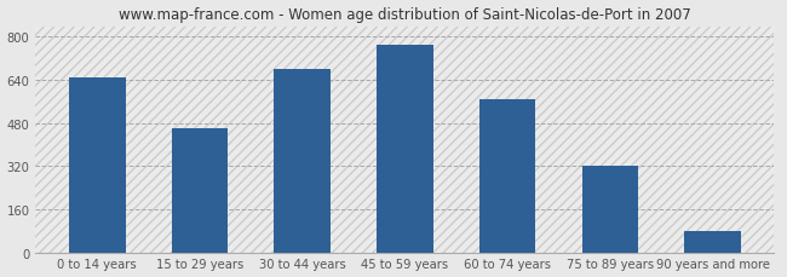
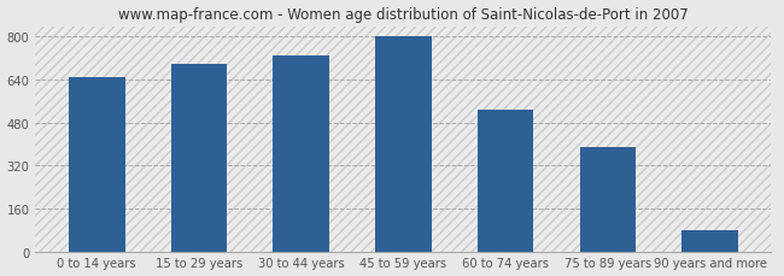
15 to 29 years: 460 -> 700
30 to 44 years: 680 -> 730
45 to 59 years: 770 -> 800
60 to 74 years: 570 -> 530
75 to 89 years: 320 -> 390
